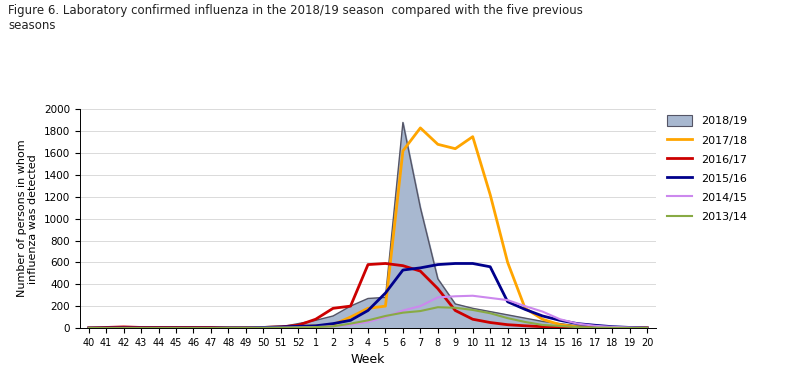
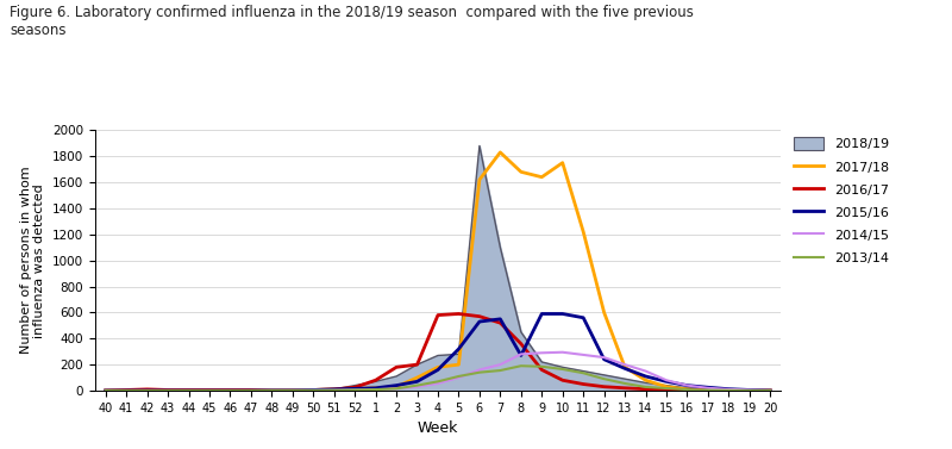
2015/16/8: 580 -> 270
